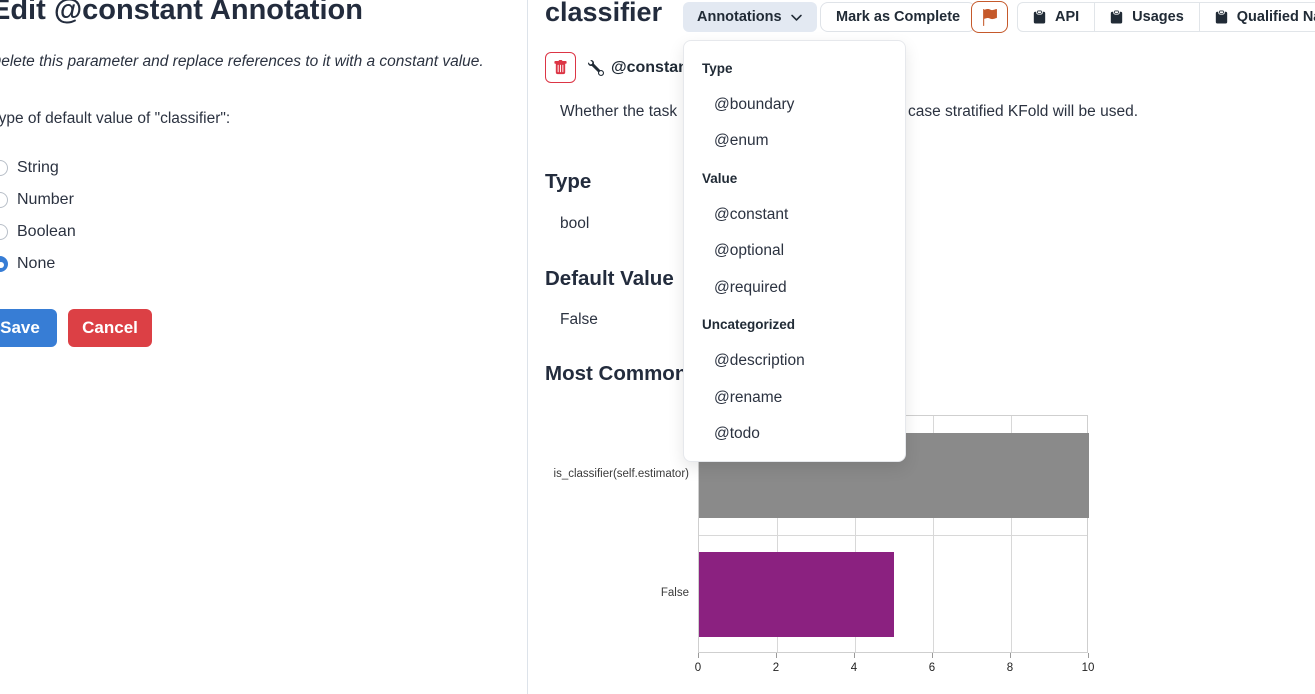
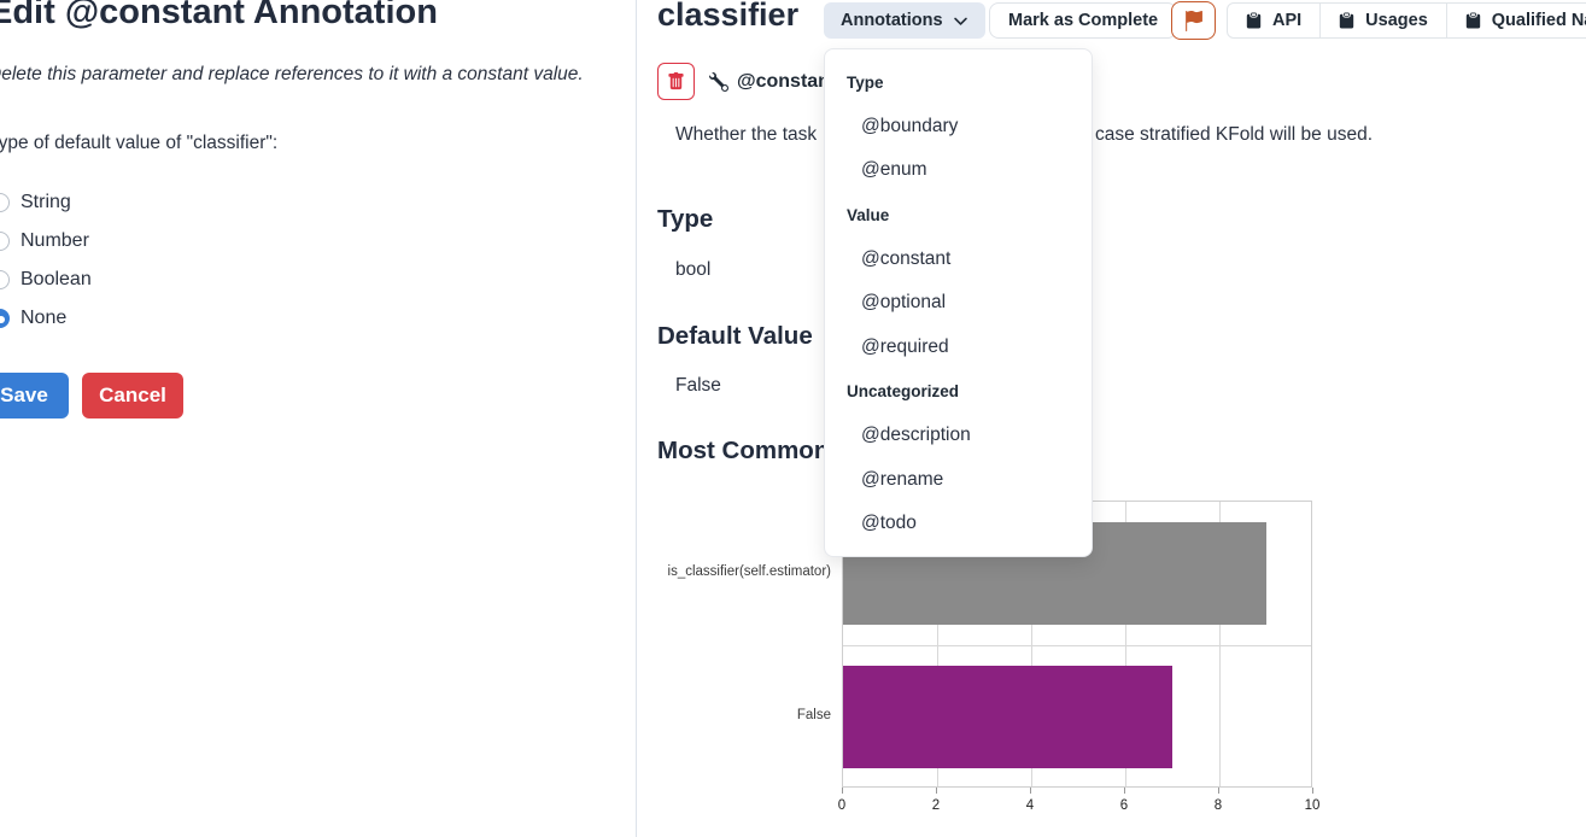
is_classifier(self.estimator): 10 -> 9
False: 5 -> 7
